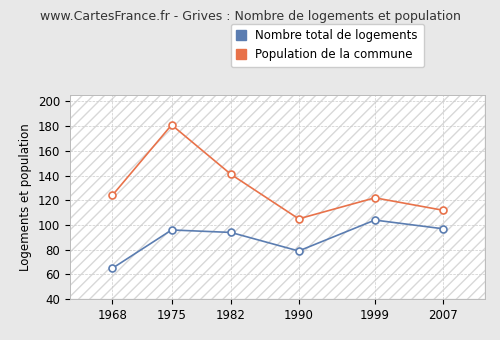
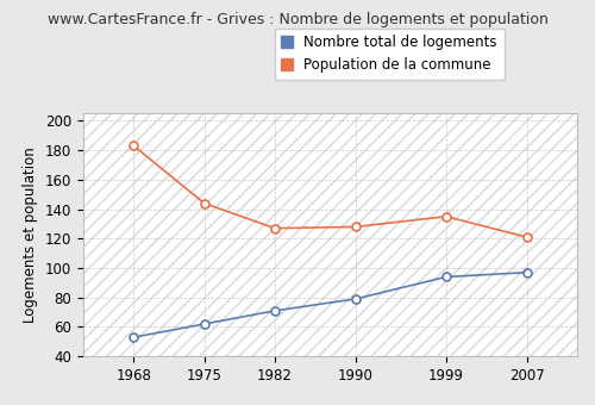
Nombre total de logements/1968: 65 -> 53
Population de la commune/1968: 124 -> 183
Nombre total de logements/1975: 96 -> 62
Population de la commune/1975: 181 -> 144
Nombre total de logements/1982: 94 -> 71
Population de la commune/1982: 141 -> 127
Population de la commune/1990: 105 -> 128
Nombre total de logements/1999: 104 -> 94
Population de la commune/1999: 122 -> 135
Population de la commune/2007: 112 -> 121
